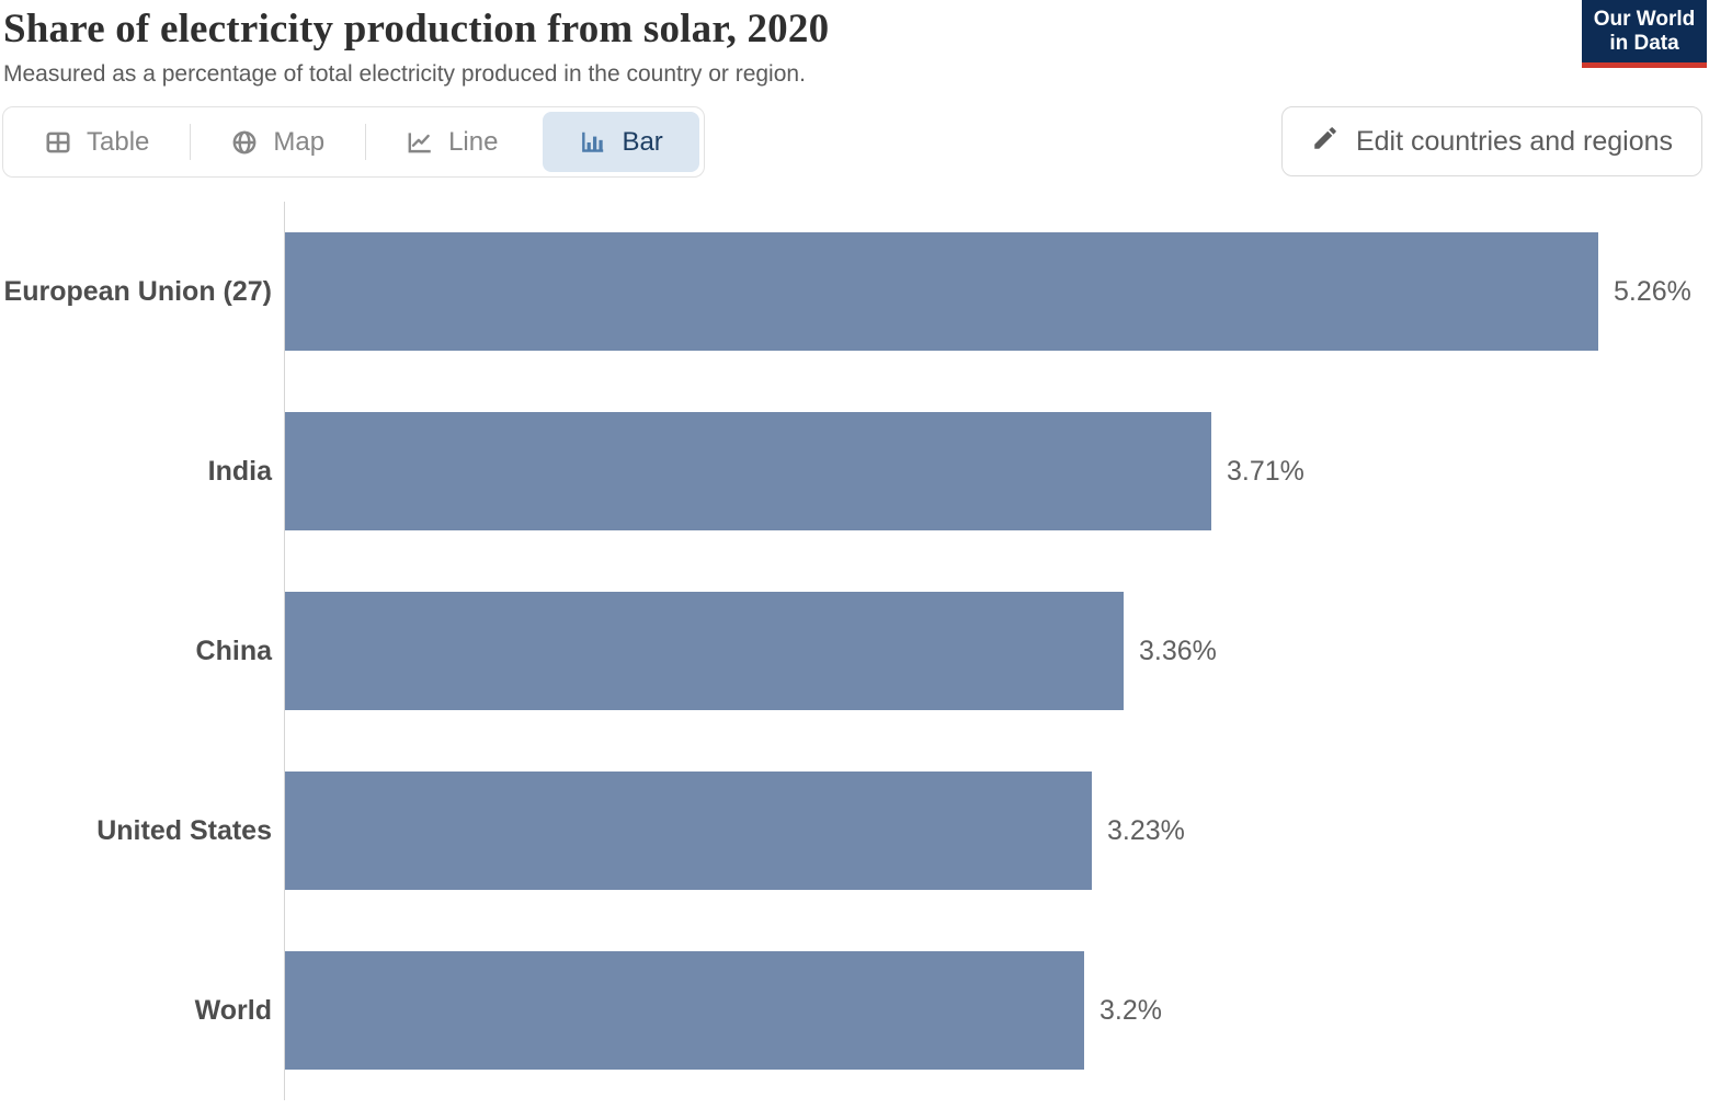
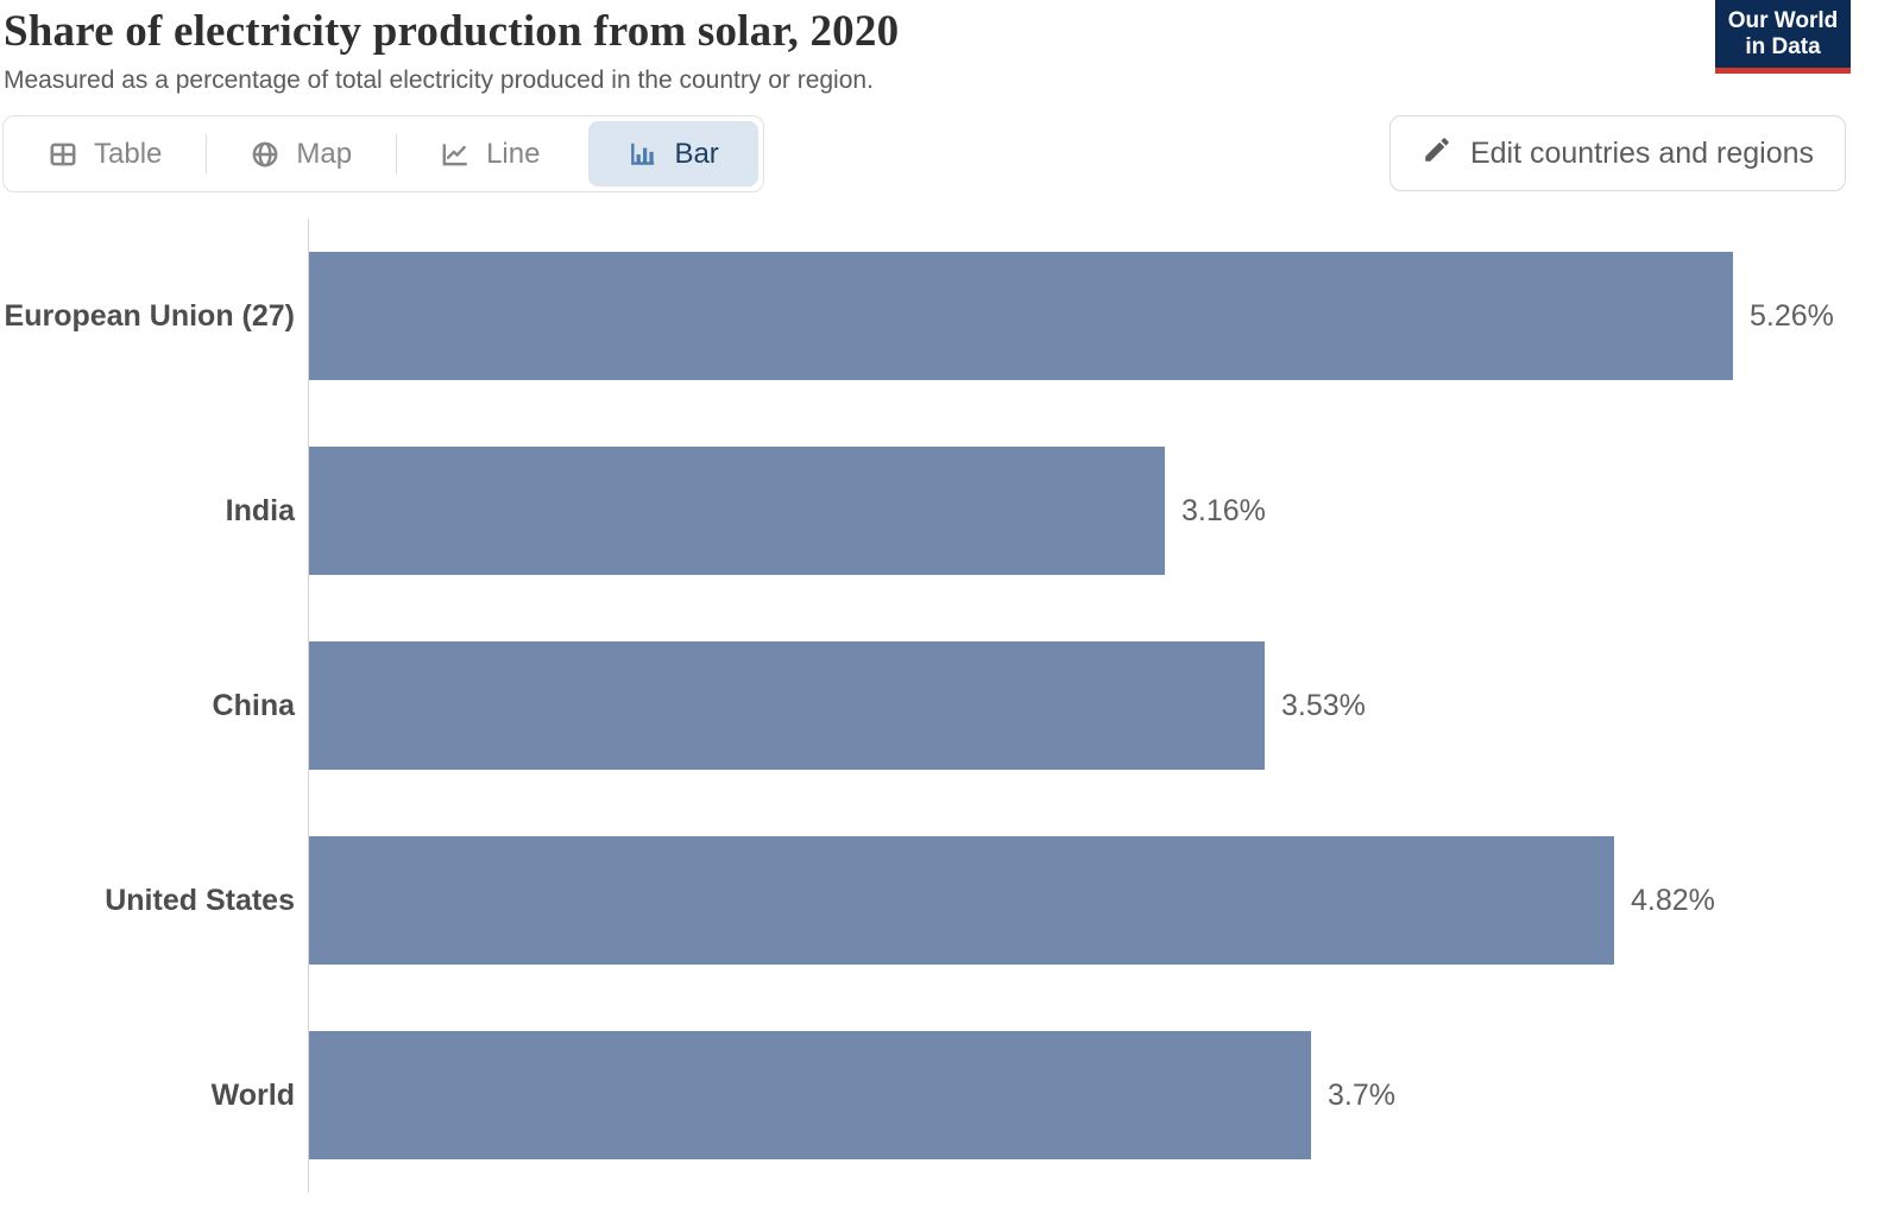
India: 3.71% -> 3.16%
China: 3.36% -> 3.53%
United States: 3.23% -> 4.82%
World: 3.2% -> 3.7%
